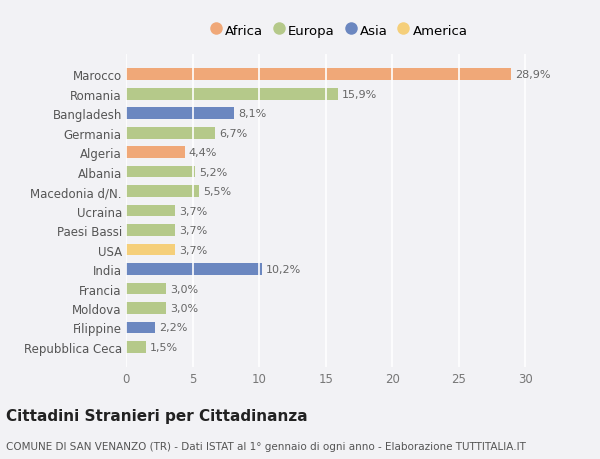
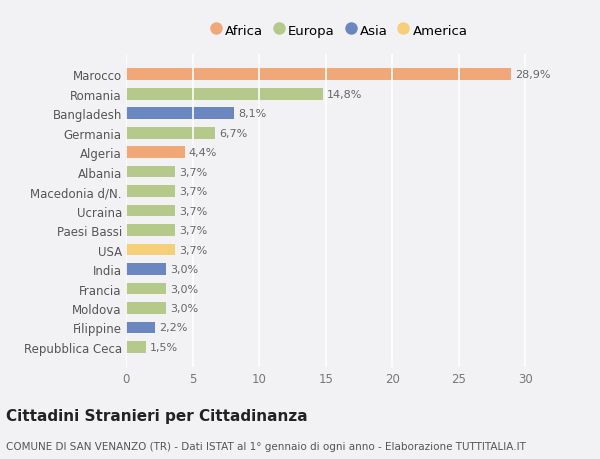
Romania: 15,9% -> 14,8%
Albania: 5,2% -> 3,7%
Macedonia d/N.: 5,5% -> 3,7%
India: 10,2% -> 3,0%
